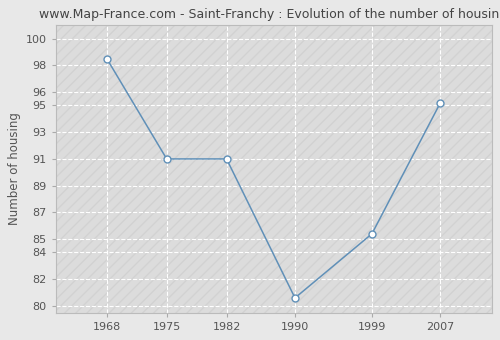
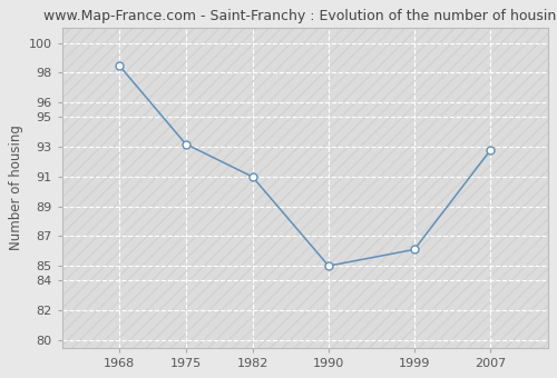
1975: 91.0 -> 93.2
1990: 80.6 -> 85.0
1999: 85.4 -> 86.1
2007: 95.2 -> 92.8
